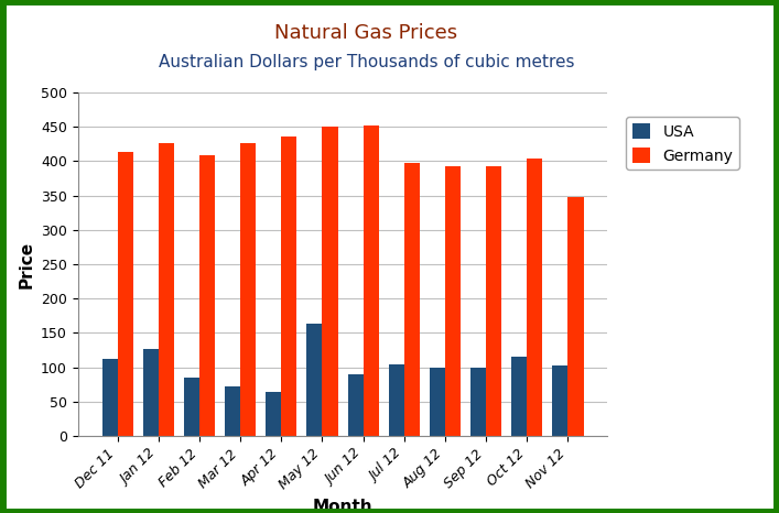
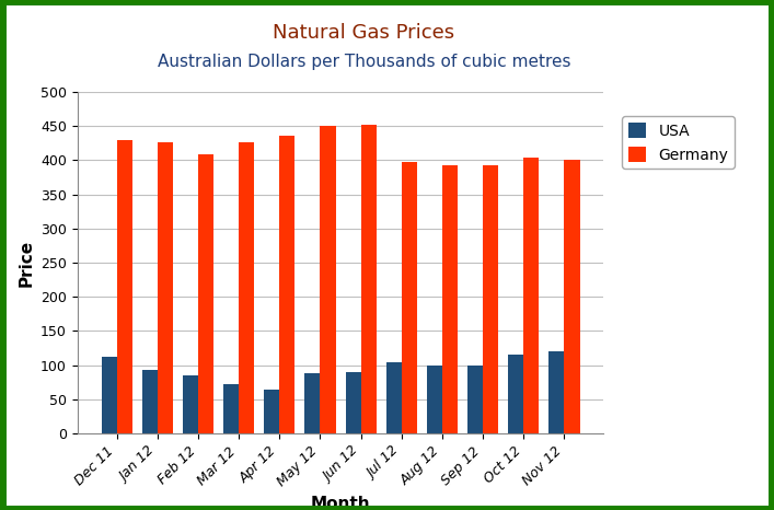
Germany/Dec 11: 414 -> 430
USA/Jan 12: 126 -> 93
USA/May 12: 164 -> 89
USA/Nov 12: 102 -> 121
Germany/Nov 12: 348 -> 401
